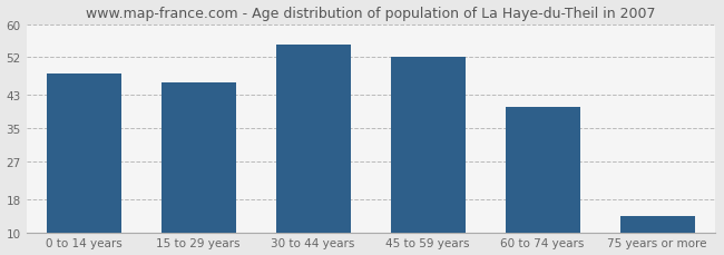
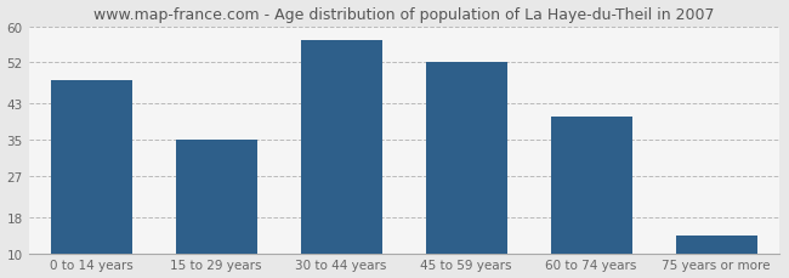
15 to 29 years: 46 -> 35
30 to 44 years: 55 -> 57
